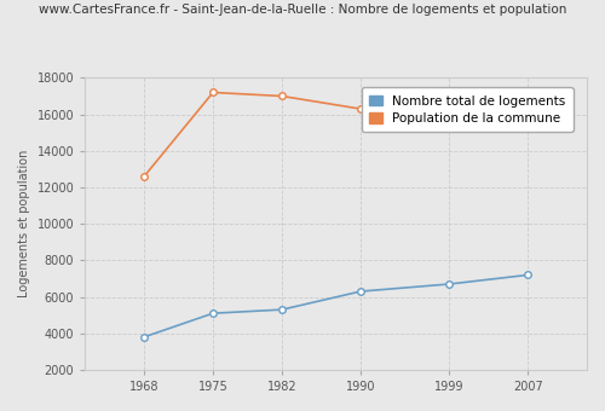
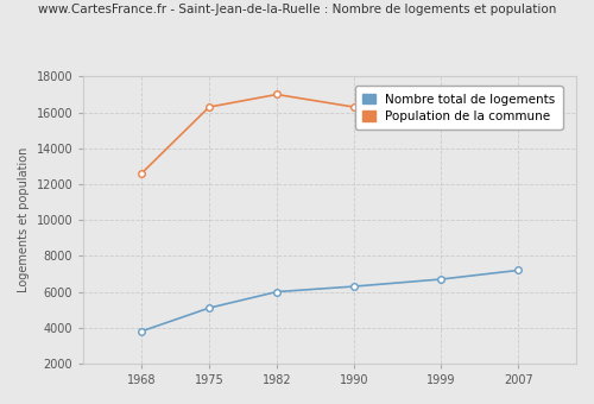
Population de la commune/1975: 17200 -> 16300
Nombre total de logements/1982: 5300 -> 6000
